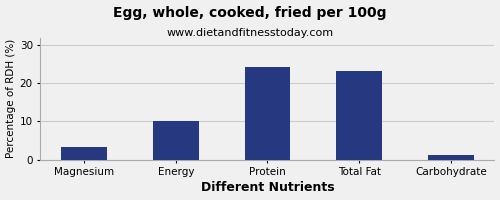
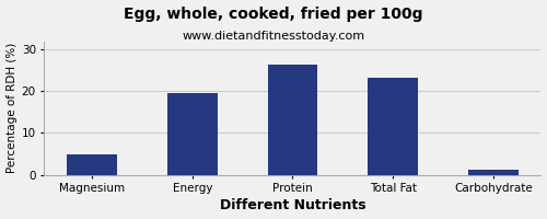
Magnesium: 3.2 -> 5.0
Energy: 10.1 -> 19.5
Protein: 24.2 -> 26.5
